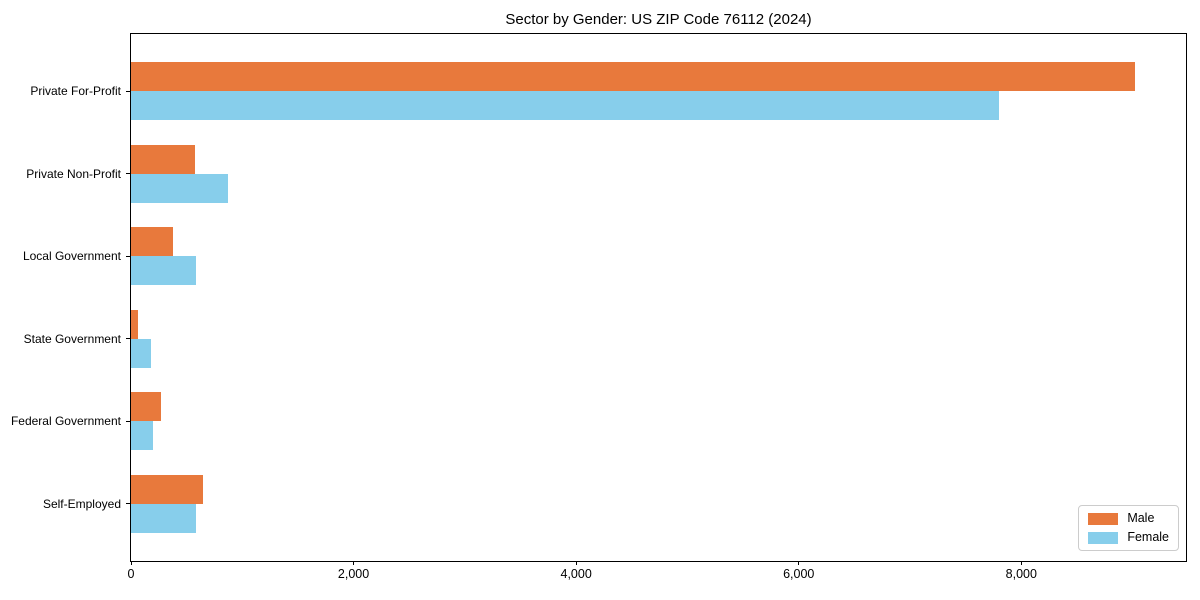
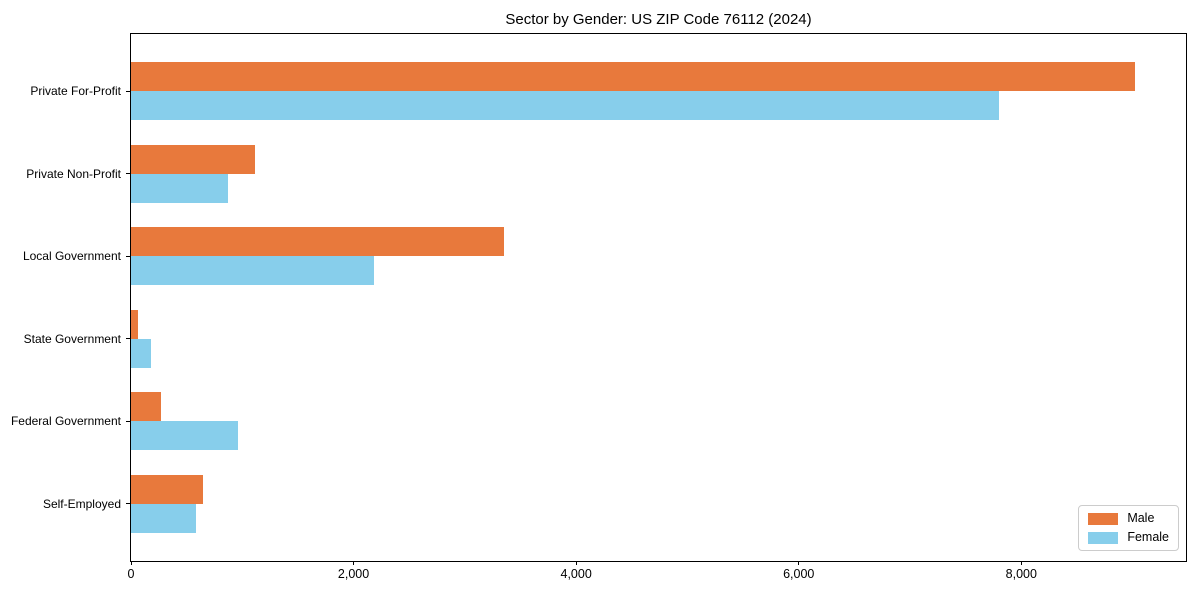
Male/Private Non-Profit: 580 -> 1110
Male/Local Government: 380 -> 3350
Female/Local Government: 580 -> 2180
Female/Federal Government: 200 -> 960
